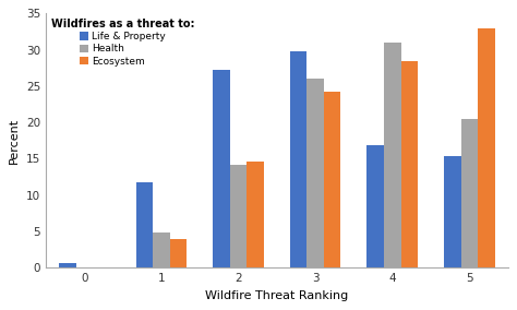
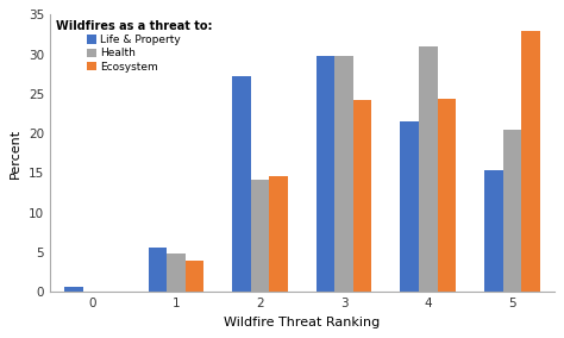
Life & Property/1: 11.8 -> 5.6
Health/3: 26.0 -> 29.8
Life & Property/4: 16.8 -> 21.5
Ecosystem/4: 28.4 -> 24.4
